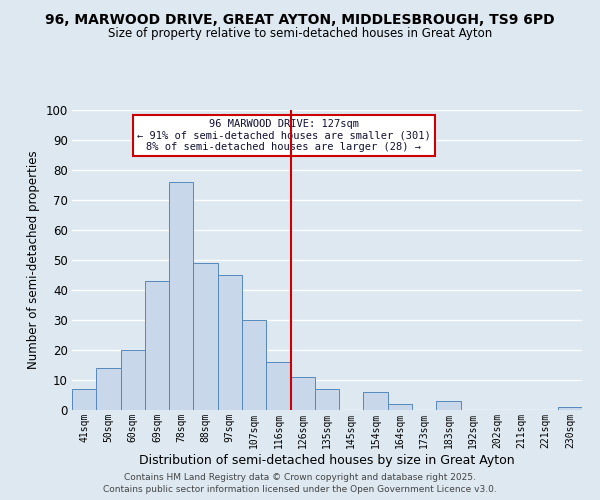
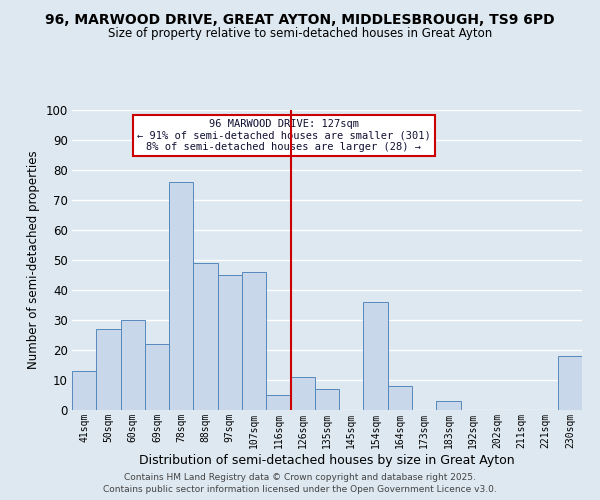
41sqm: 7 -> 13
50sqm: 14 -> 27
60sqm: 20 -> 30
69sqm: 43 -> 22
107sqm: 30 -> 46
116sqm: 16 -> 5
154sqm: 6 -> 36
164sqm: 2 -> 8
230sqm: 1 -> 18
